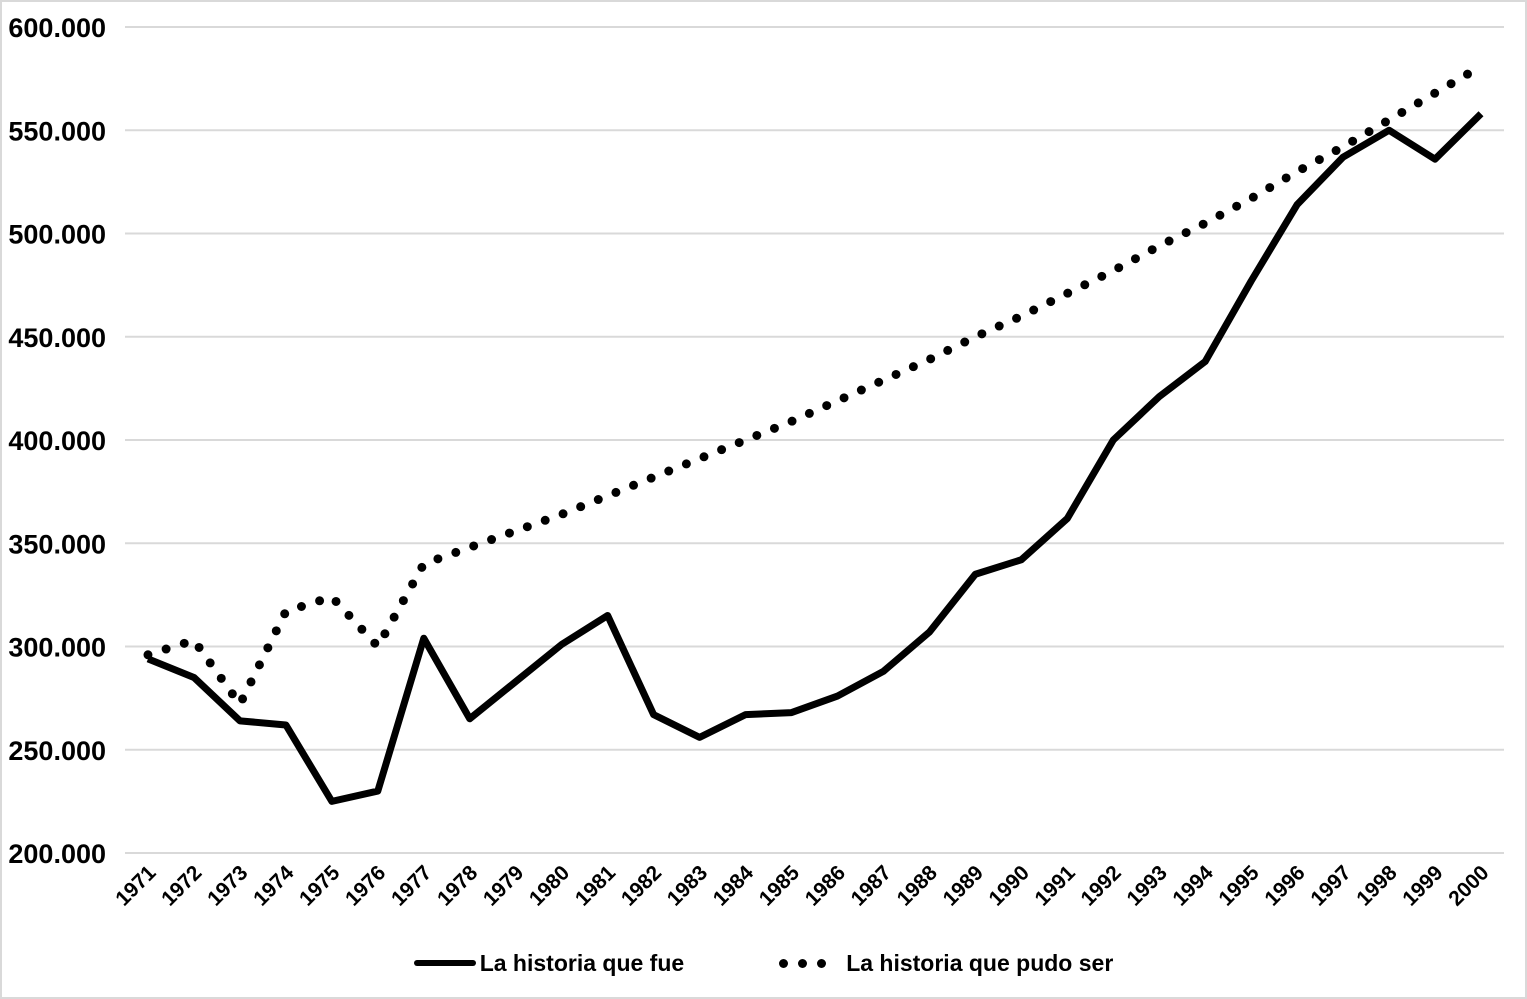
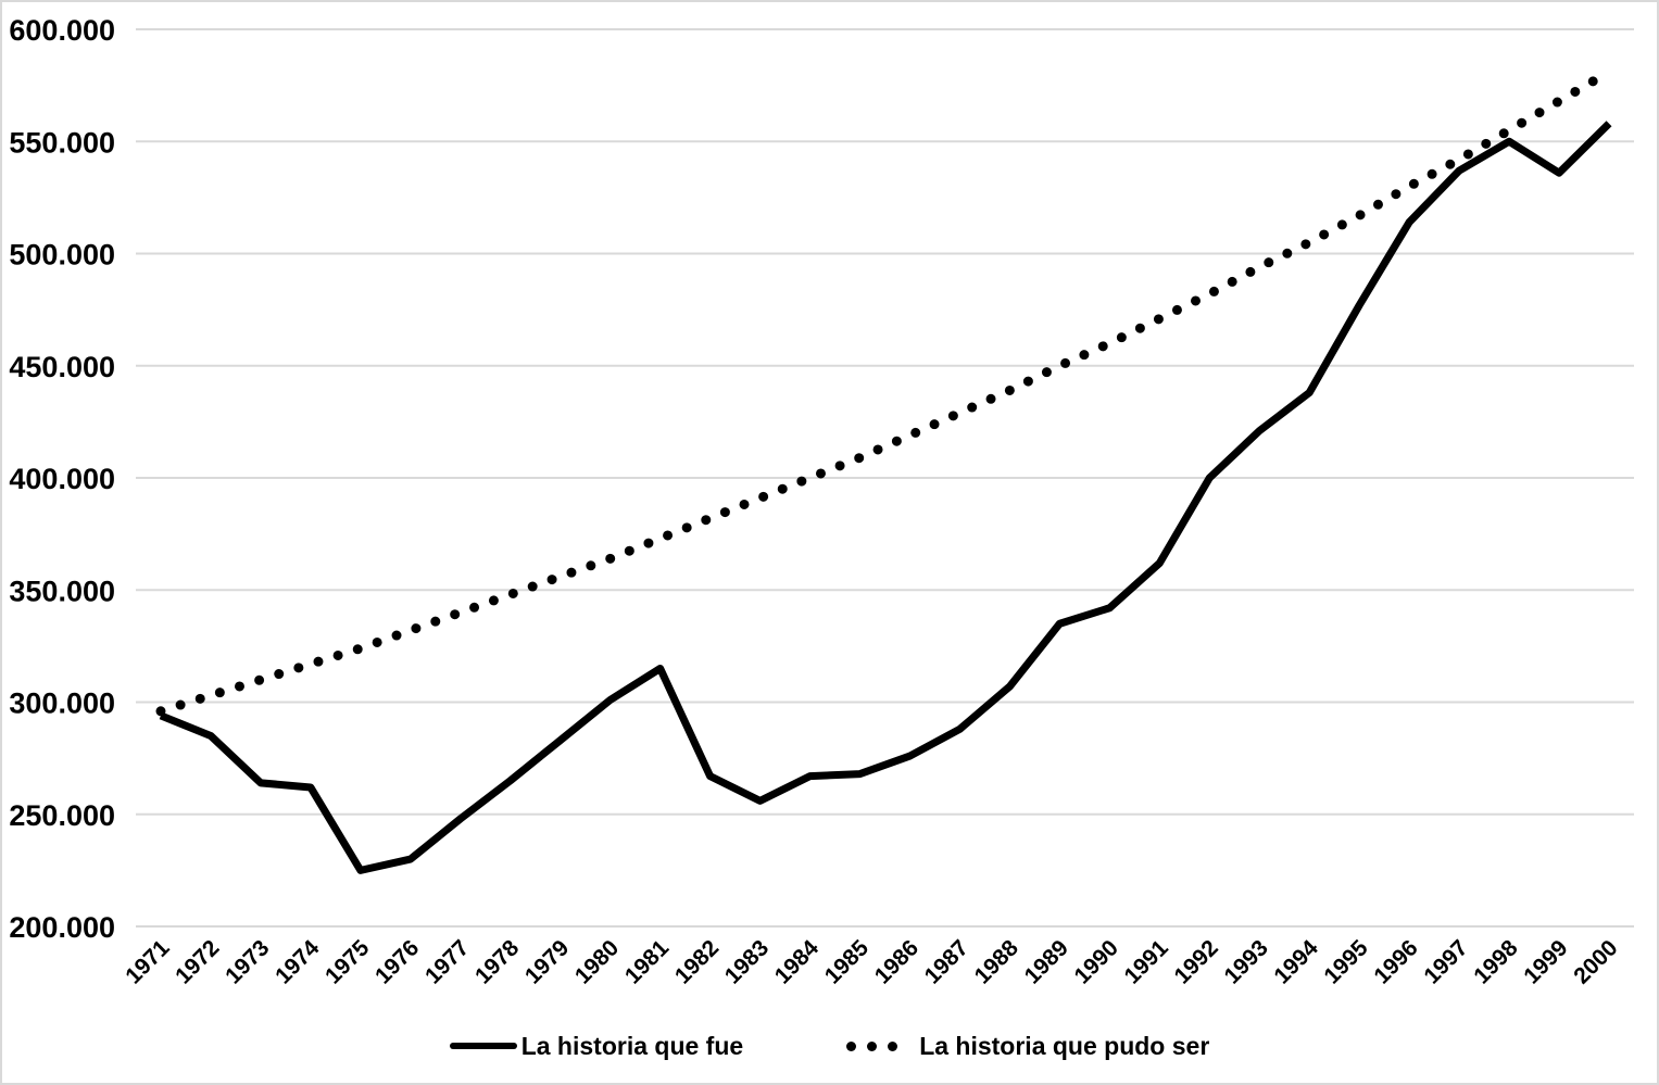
La historia que pudo ser/1973: 272000 -> 310000
La historia que pudo ser/1976: 300000 -> 332000
La historia que fue/1977: 304000 -> 248000
